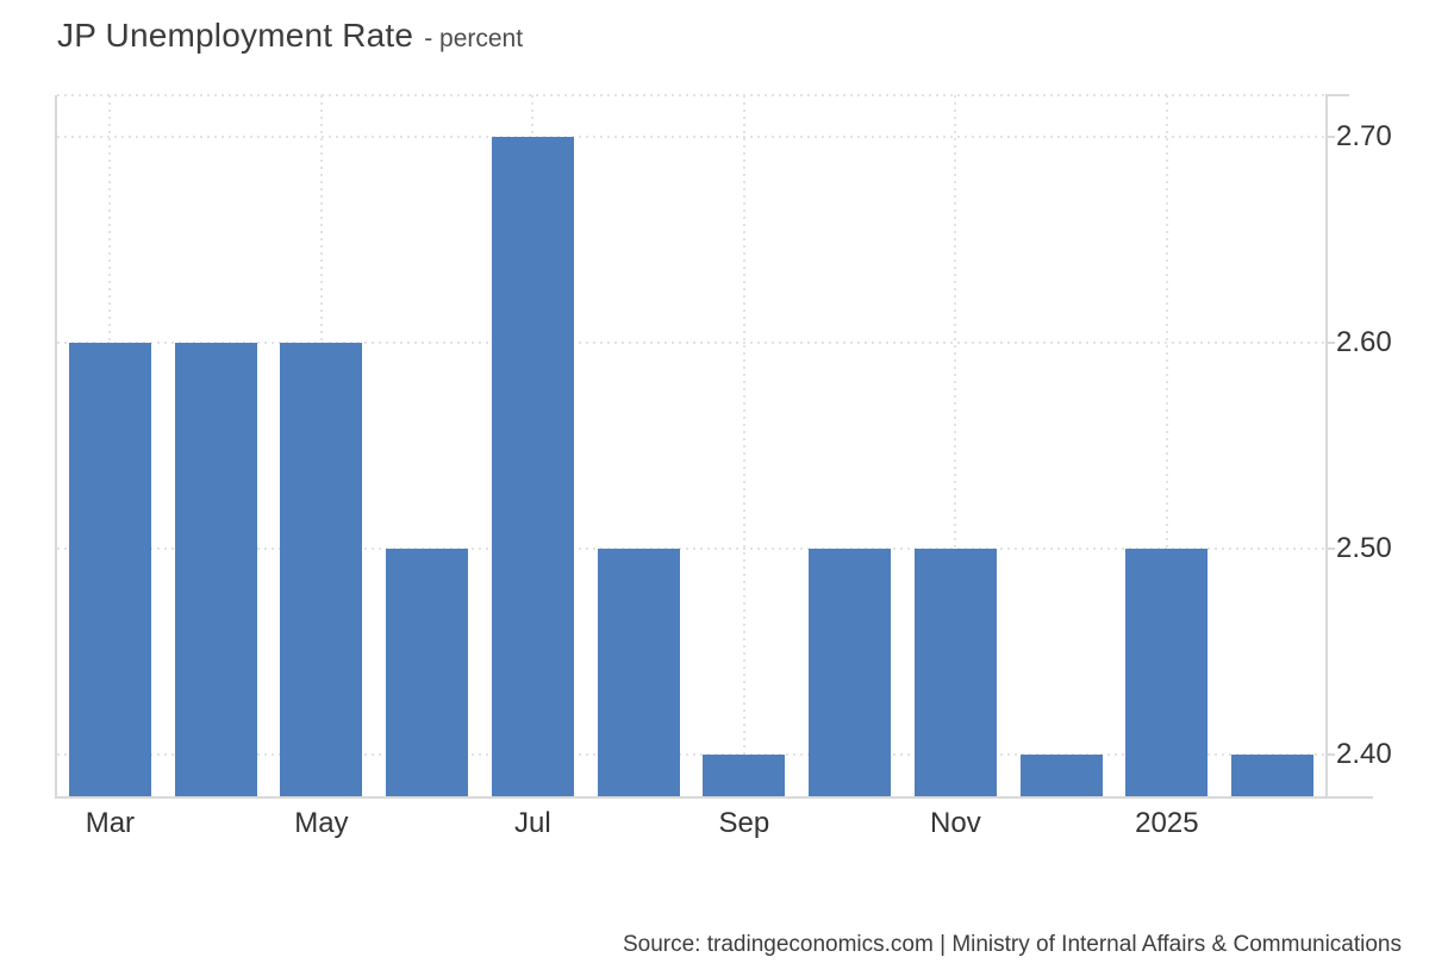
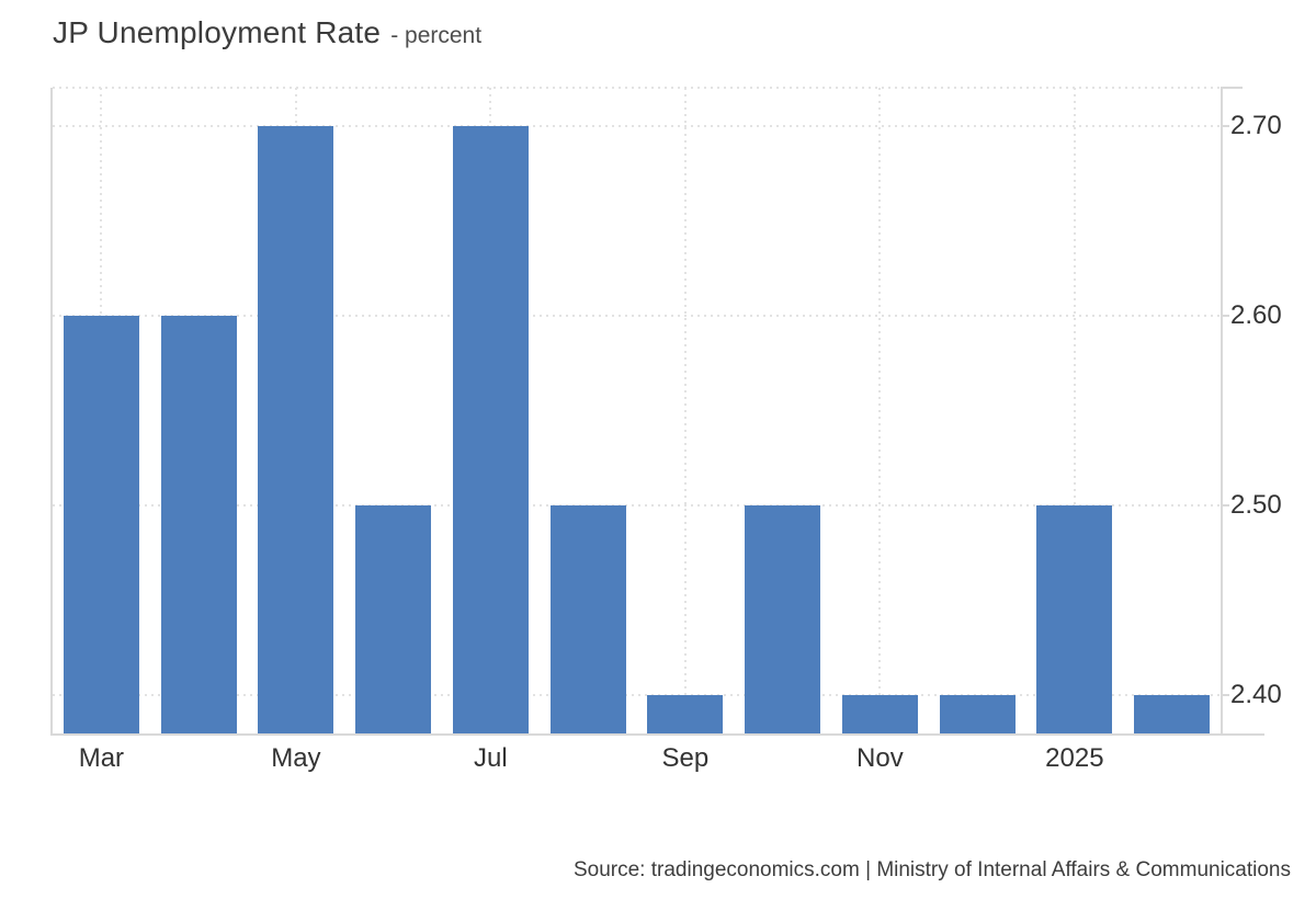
May: 2.6 -> 2.7
Nov: 2.5 -> 2.4
